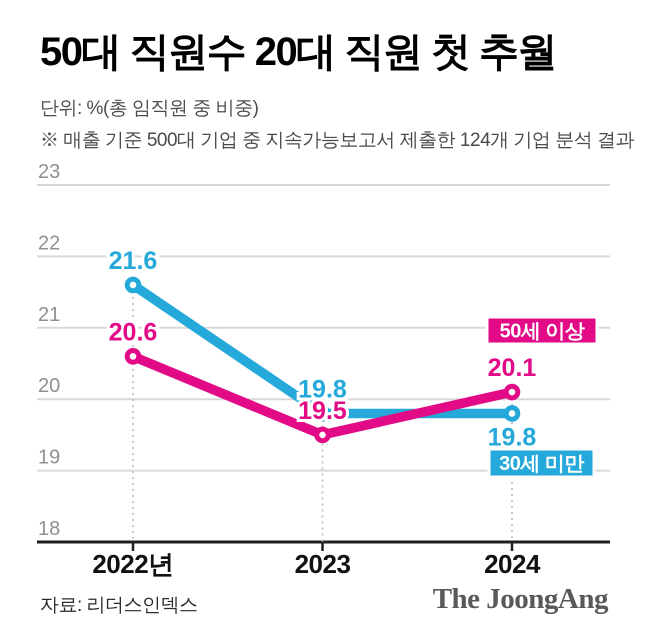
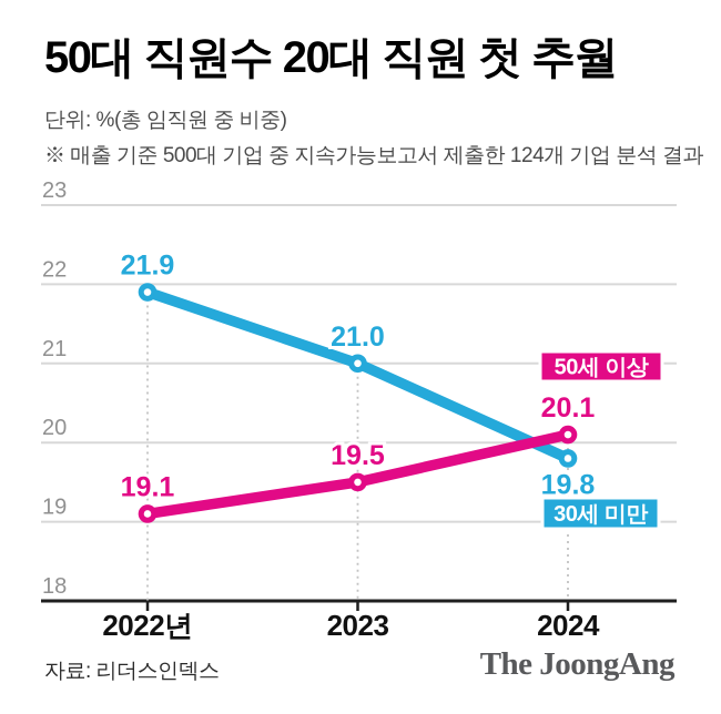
30세 미만/2022년: 21.6 -> 21.9
50세 이상/2022년: 20.6 -> 19.1
30세 미만/2023: 19.8 -> 21.0
